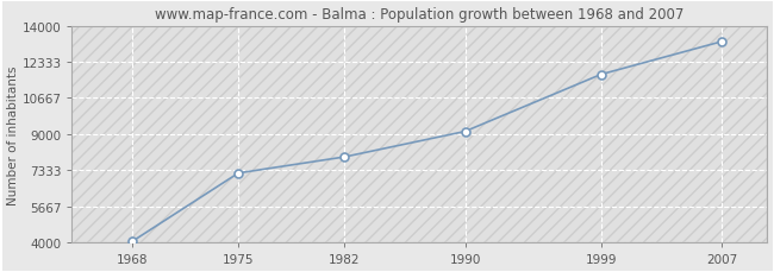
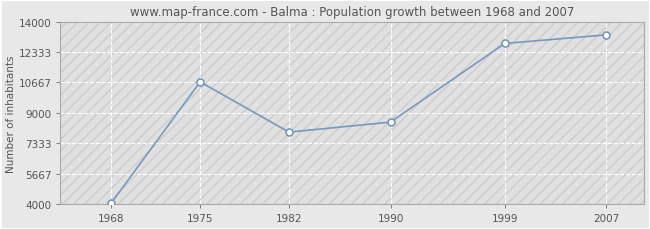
1975: 7200 -> 10700
1990: 9100 -> 8500
1999: 11800 -> 12800
